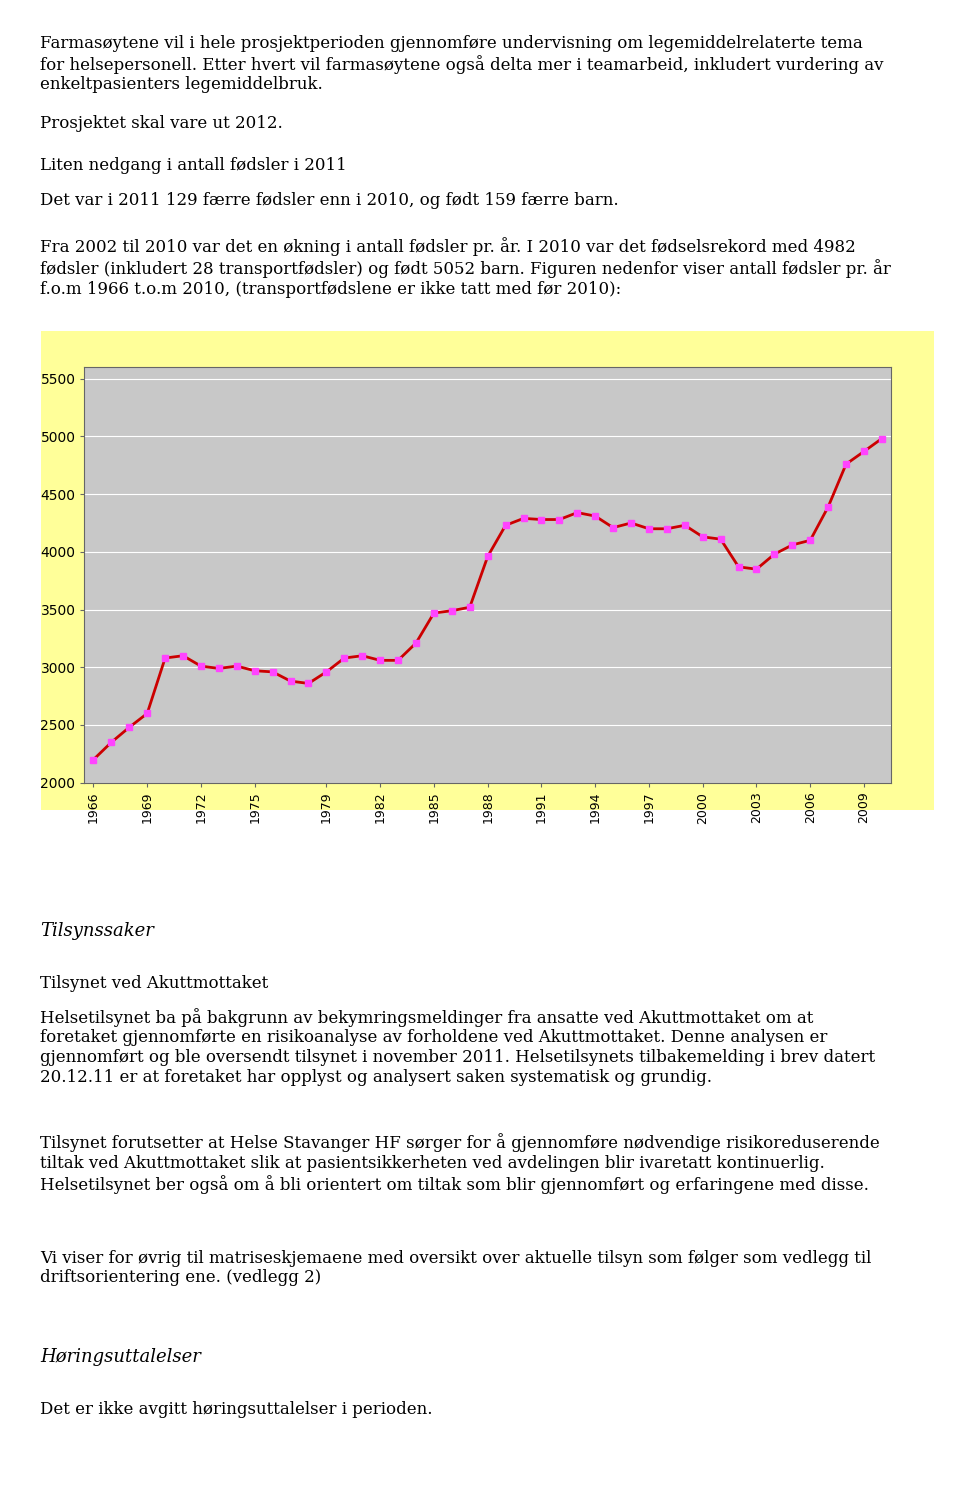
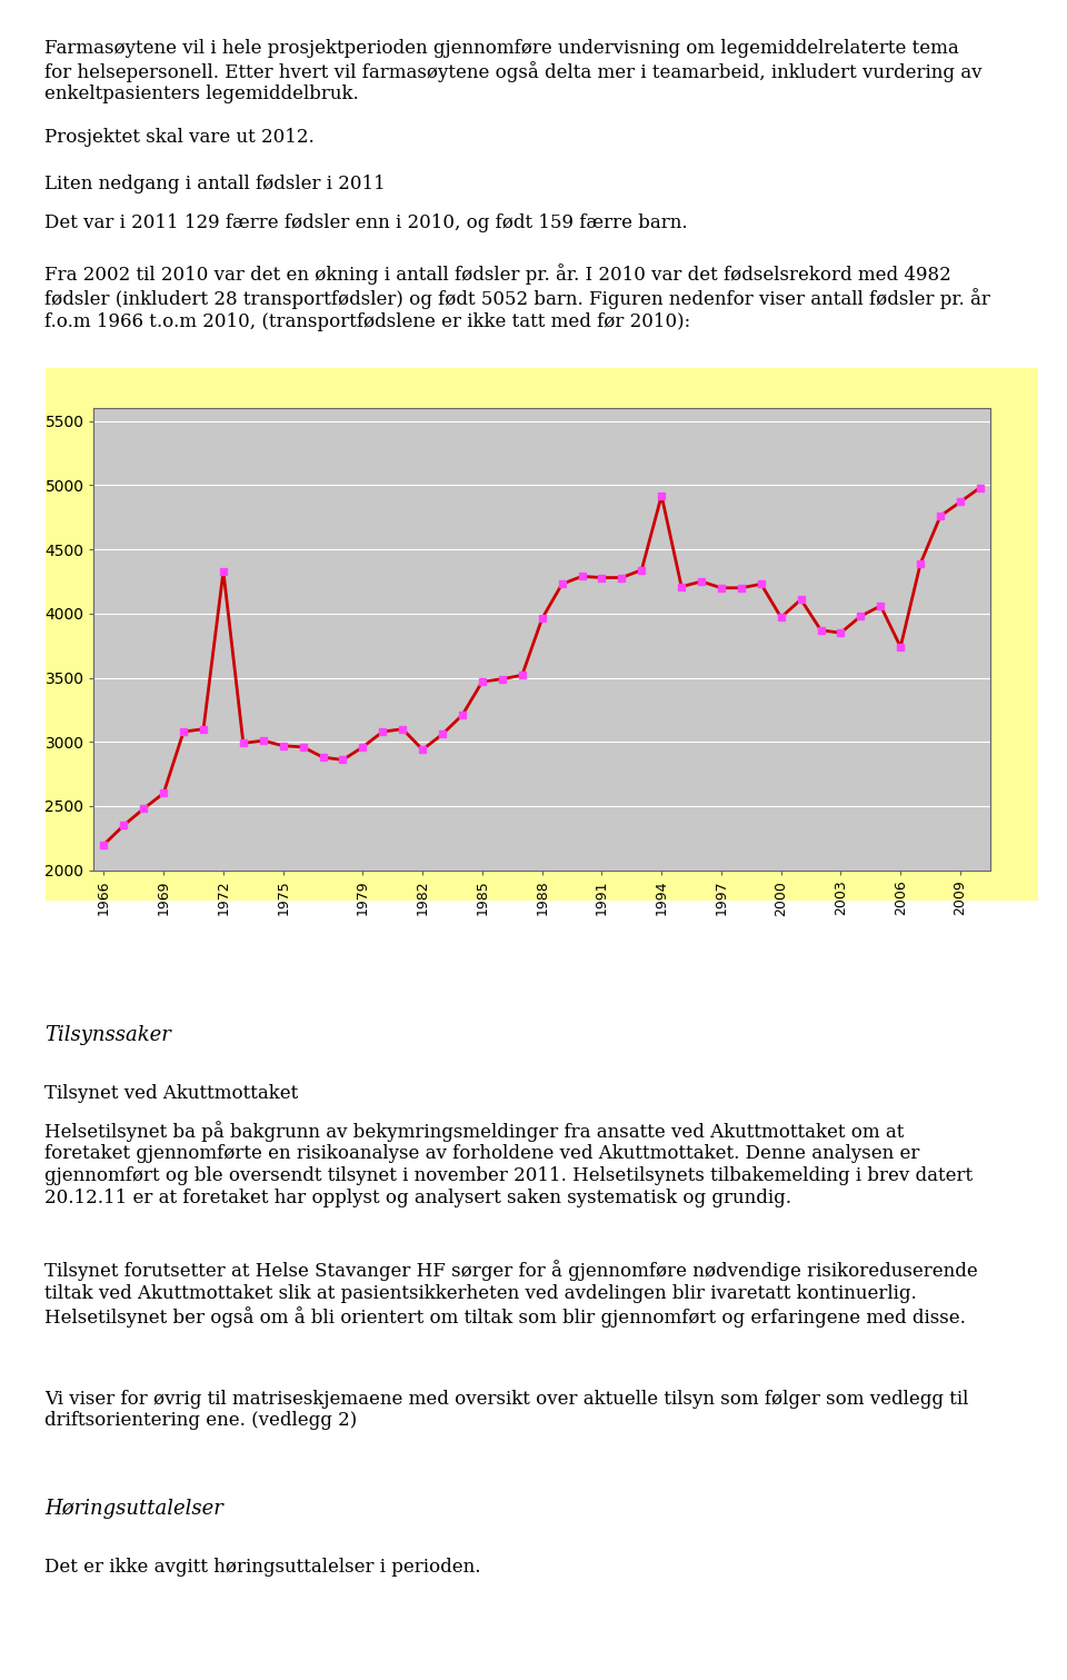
1972: 3010 -> 4330
1982: 3060 -> 2940
1994: 4310 -> 4920
2000: 4130 -> 3970
2006: 4100 -> 3740
